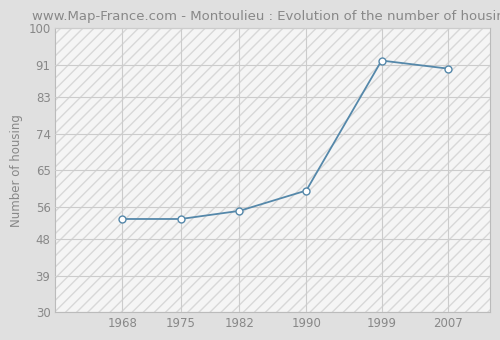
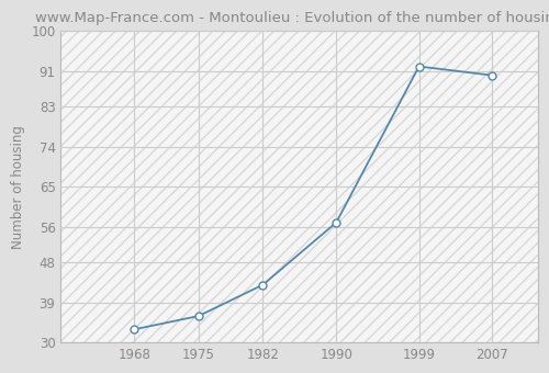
1968: 53 -> 33
1975: 53 -> 36
1982: 55 -> 43
1990: 60 -> 57
